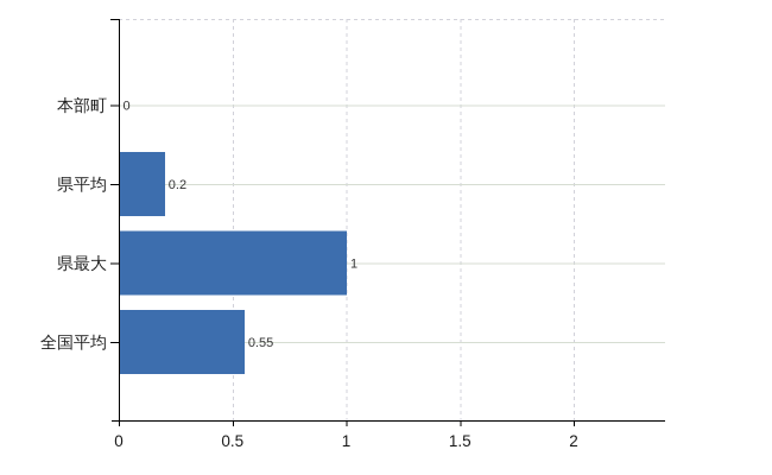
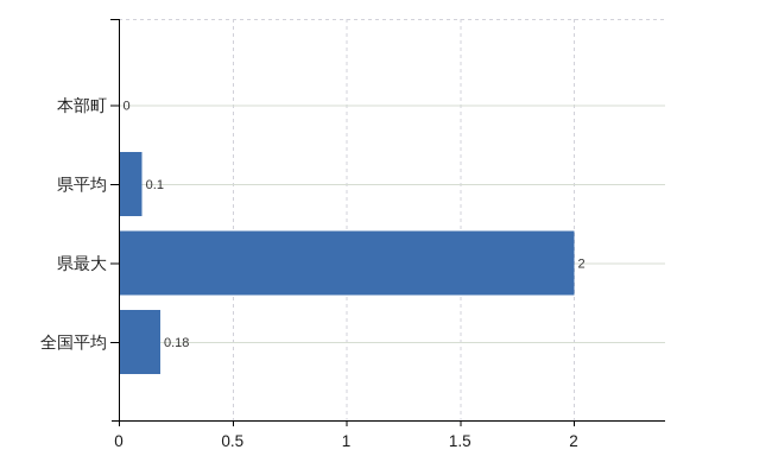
県平均: 0.2 -> 0.1
県最大: 1 -> 2
全国平均: 0.55 -> 0.18
